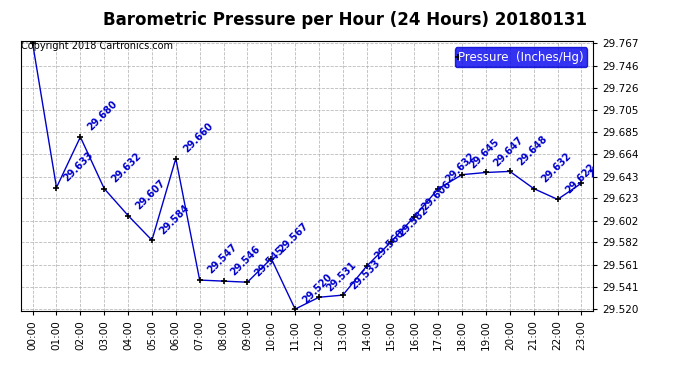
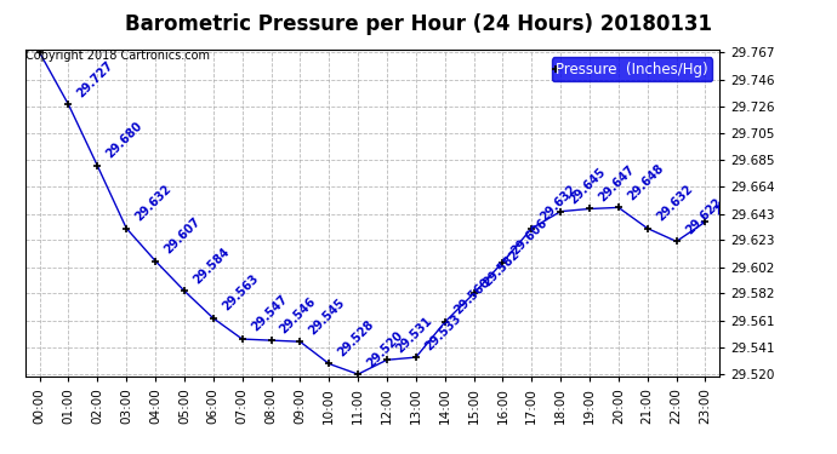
01:00: 29.633 -> 29.727
06:00: 29.660 -> 29.563
10:00: 29.567 -> 29.528
